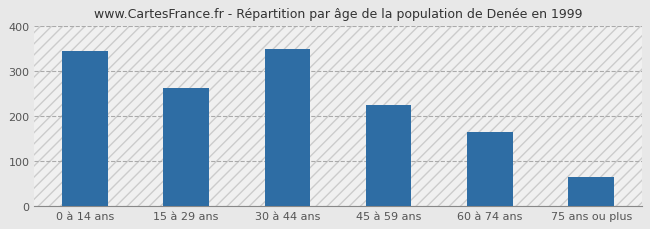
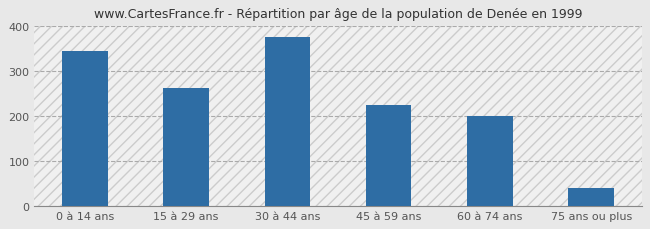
30 à 44 ans: 348 -> 375
60 à 74 ans: 163 -> 200
75 ans ou plus: 65 -> 40
